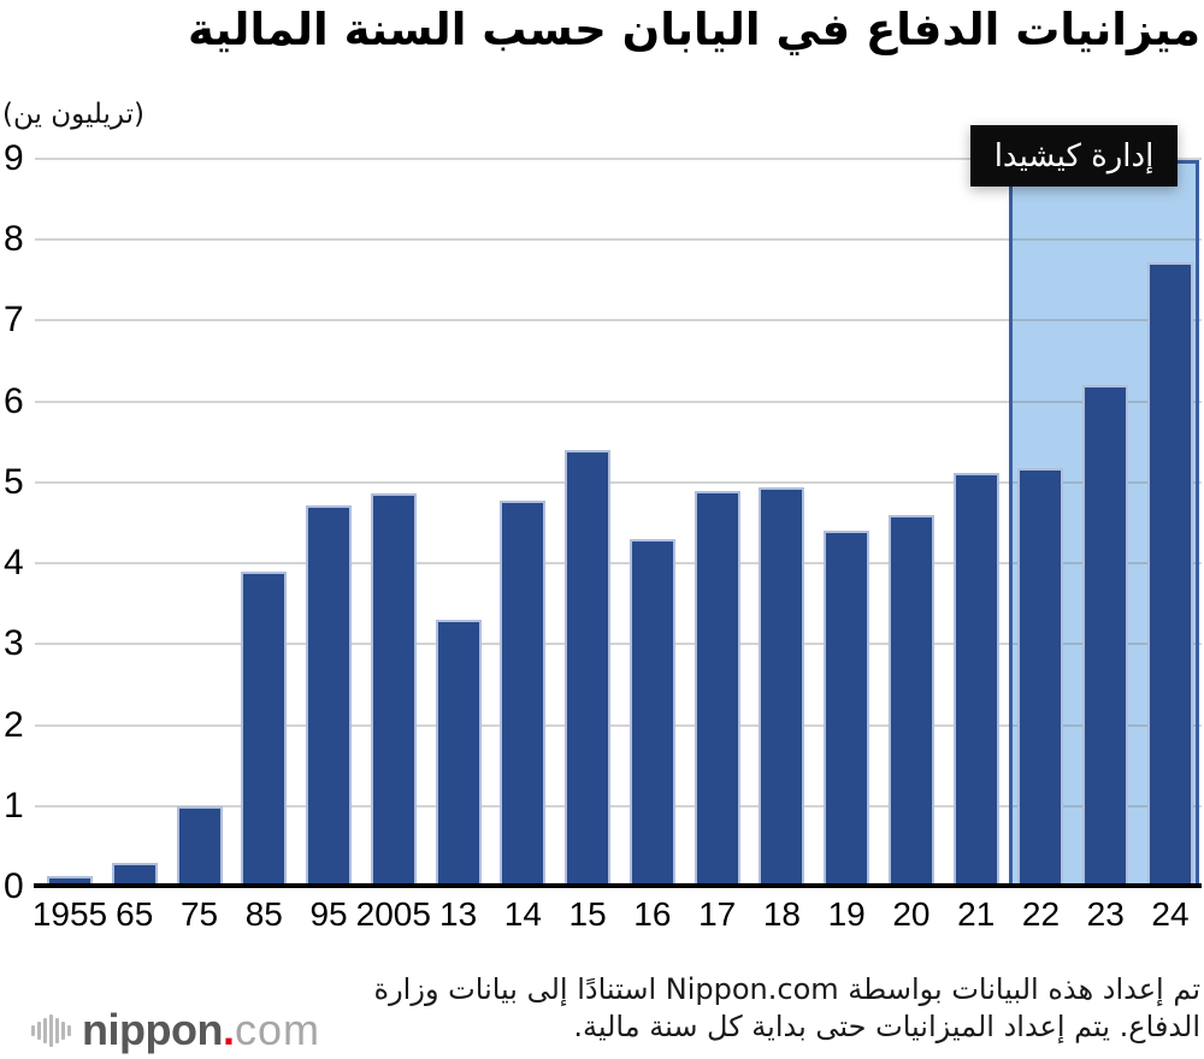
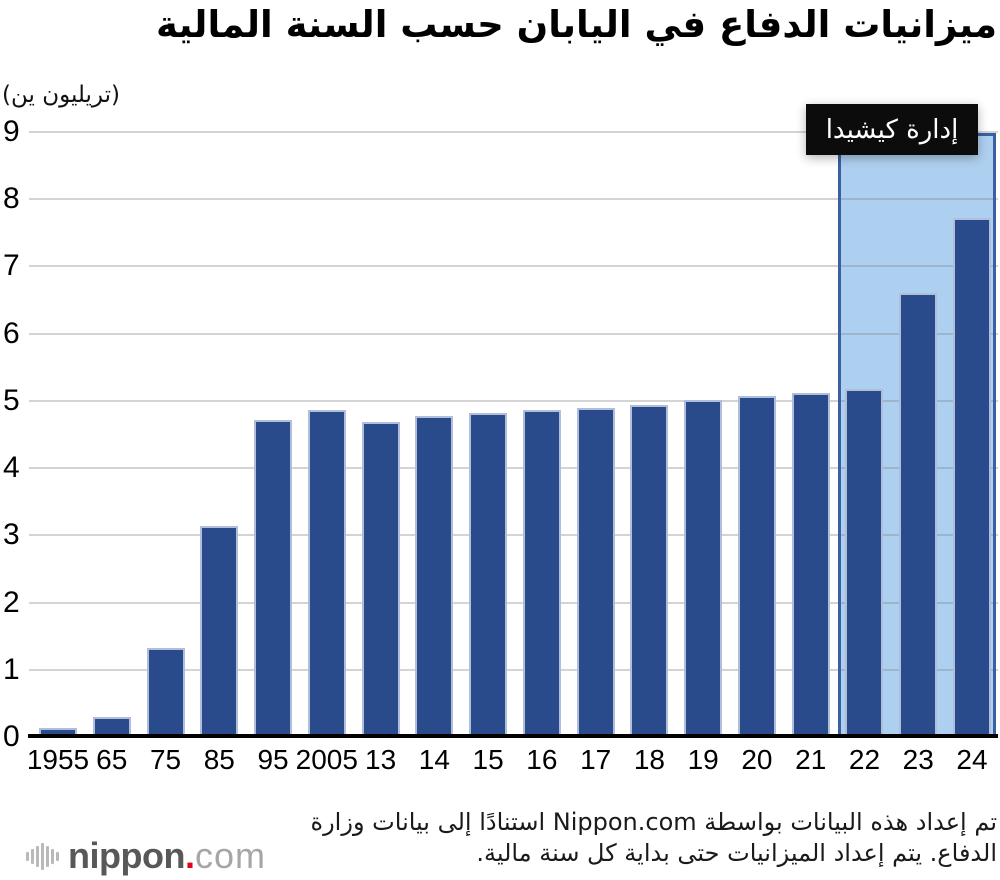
75: 1.0 -> 1.3
85: 3.9 -> 3.1
13: 3.3 -> 4.7
15: 5.4 -> 4.8
16: 4.3 -> 4.9
19: 4.4 -> 5.0
20: 4.6 -> 5.1
23: 6.2 -> 6.6
